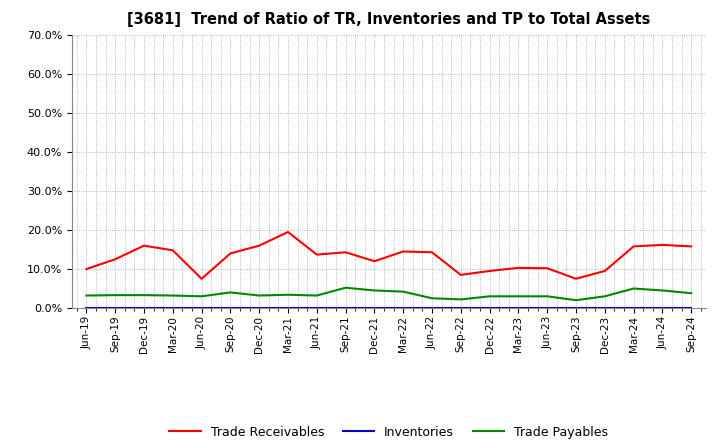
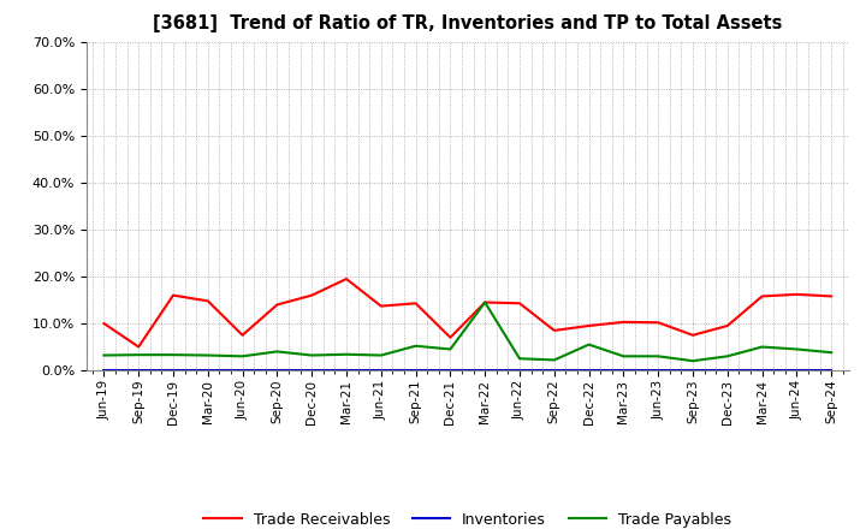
Trade Receivables/Sep-19: 12.5% -> 5.0%
Trade Receivables/Dec-21: 12.0% -> 7.0%
Trade Payables/Mar-22: 4.2% -> 14.5%
Trade Payables/Dec-22: 3.0% -> 5.5%
